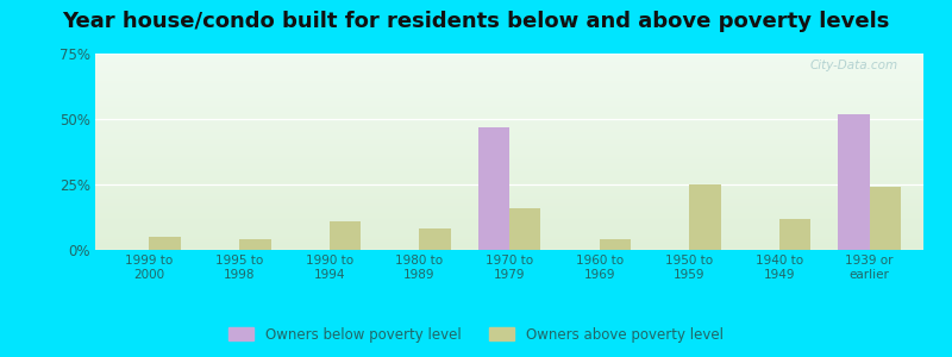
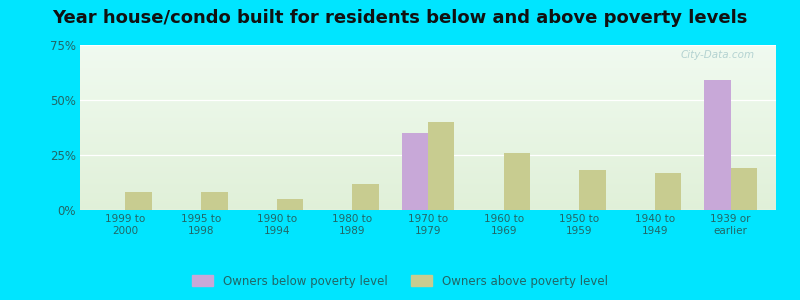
Owners above poverty level/1999 to 2000: 5% -> 8%
Owners above poverty level/1995 to 1998: 4% -> 8%
Owners above poverty level/1990 to 1994: 11% -> 5%
Owners above poverty level/1980 to 1989: 8% -> 12%
Owners below poverty level/1970 to 1979: 47% -> 35%
Owners above poverty level/1970 to 1979: 16% -> 40%
Owners above poverty level/1960 to 1969: 4% -> 26%
Owners above poverty level/1950 to 1959: 25% -> 18%
Owners above poverty level/1940 to 1949: 12% -> 17%
Owners below poverty level/1939 or earlier: 52% -> 59%
Owners above poverty level/1939 or earlier: 24% -> 19%
